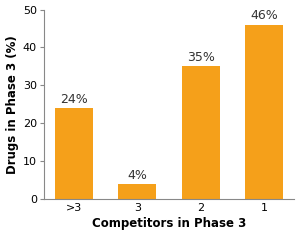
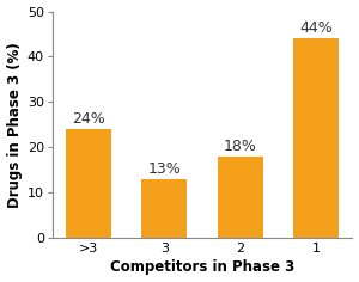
3: 4% -> 13%
2: 35% -> 18%
1: 46% -> 44%
